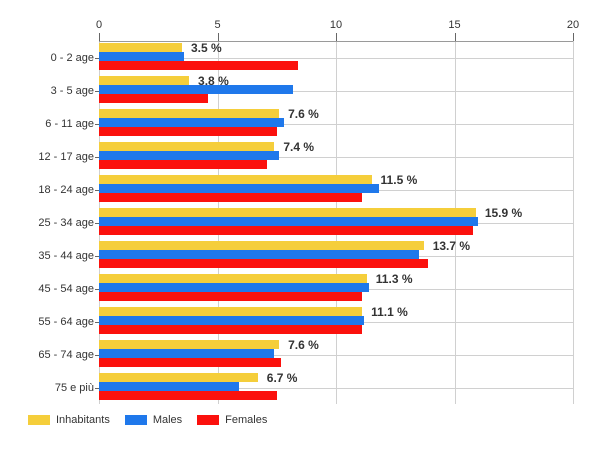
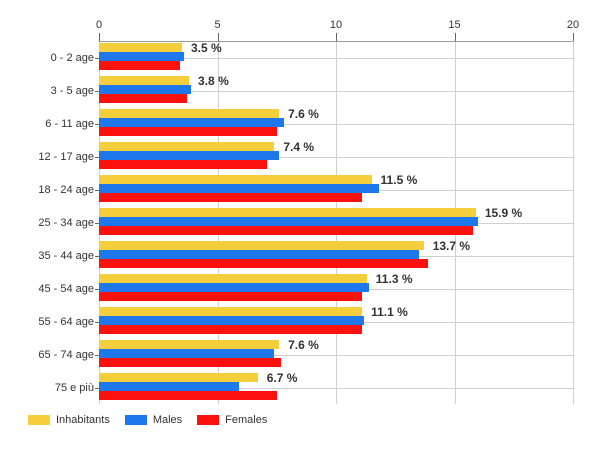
Females/0 - 2 age: 8.4 -> 3.4
Males/3 - 5 age: 8.2 -> 3.9
Females/3 - 5 age: 4.6 -> 3.7
